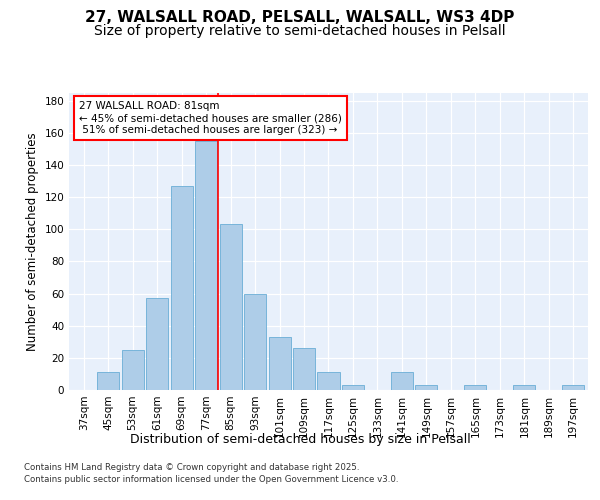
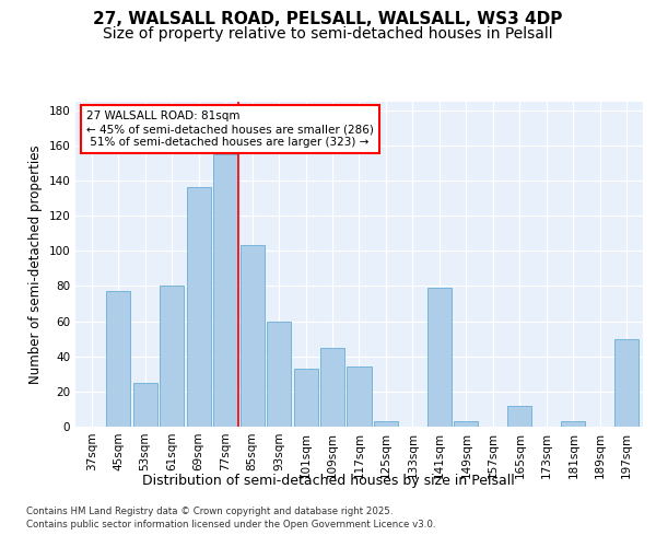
45sqm: 11 -> 77
61sqm: 57 -> 80
69sqm: 127 -> 136
109sqm: 26 -> 45
117sqm: 11 -> 34
141sqm: 11 -> 79
165sqm: 3 -> 12
197sqm: 3 -> 50
